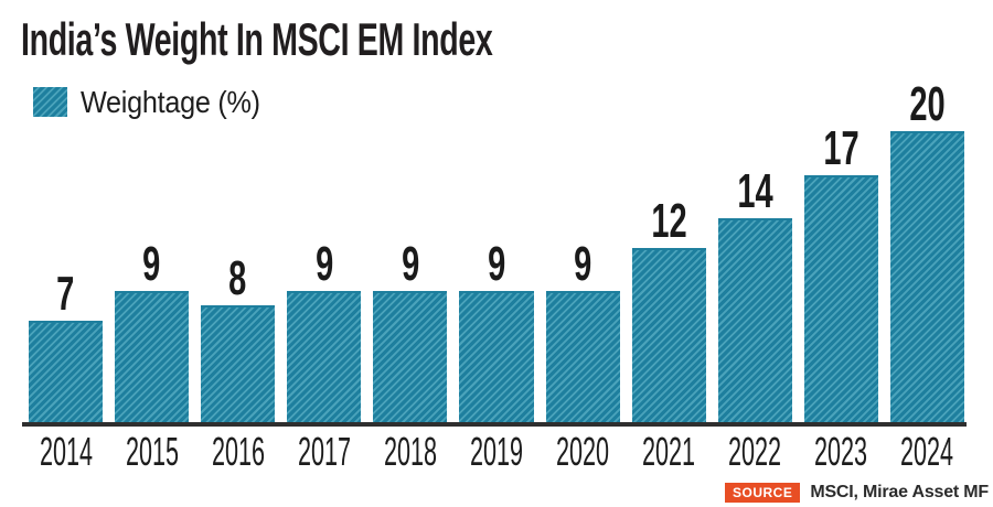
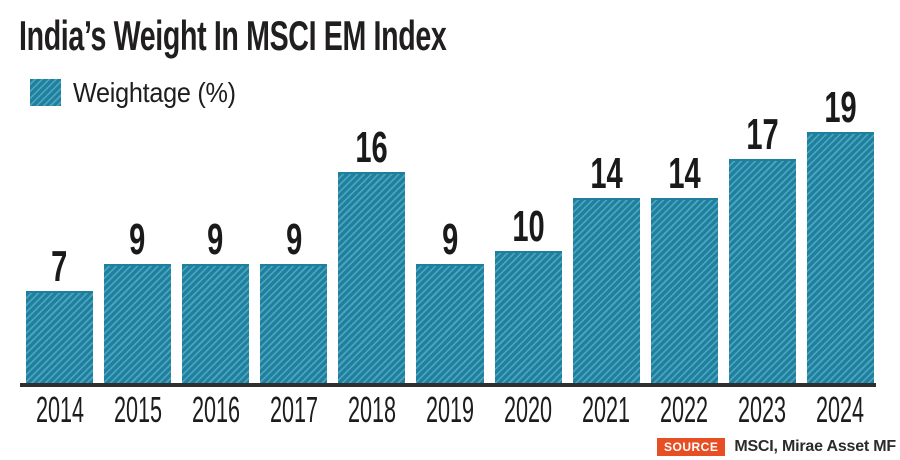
2016: 8 -> 9
2018: 9 -> 16
2020: 9 -> 10
2021: 12 -> 14
2024: 20 -> 19
